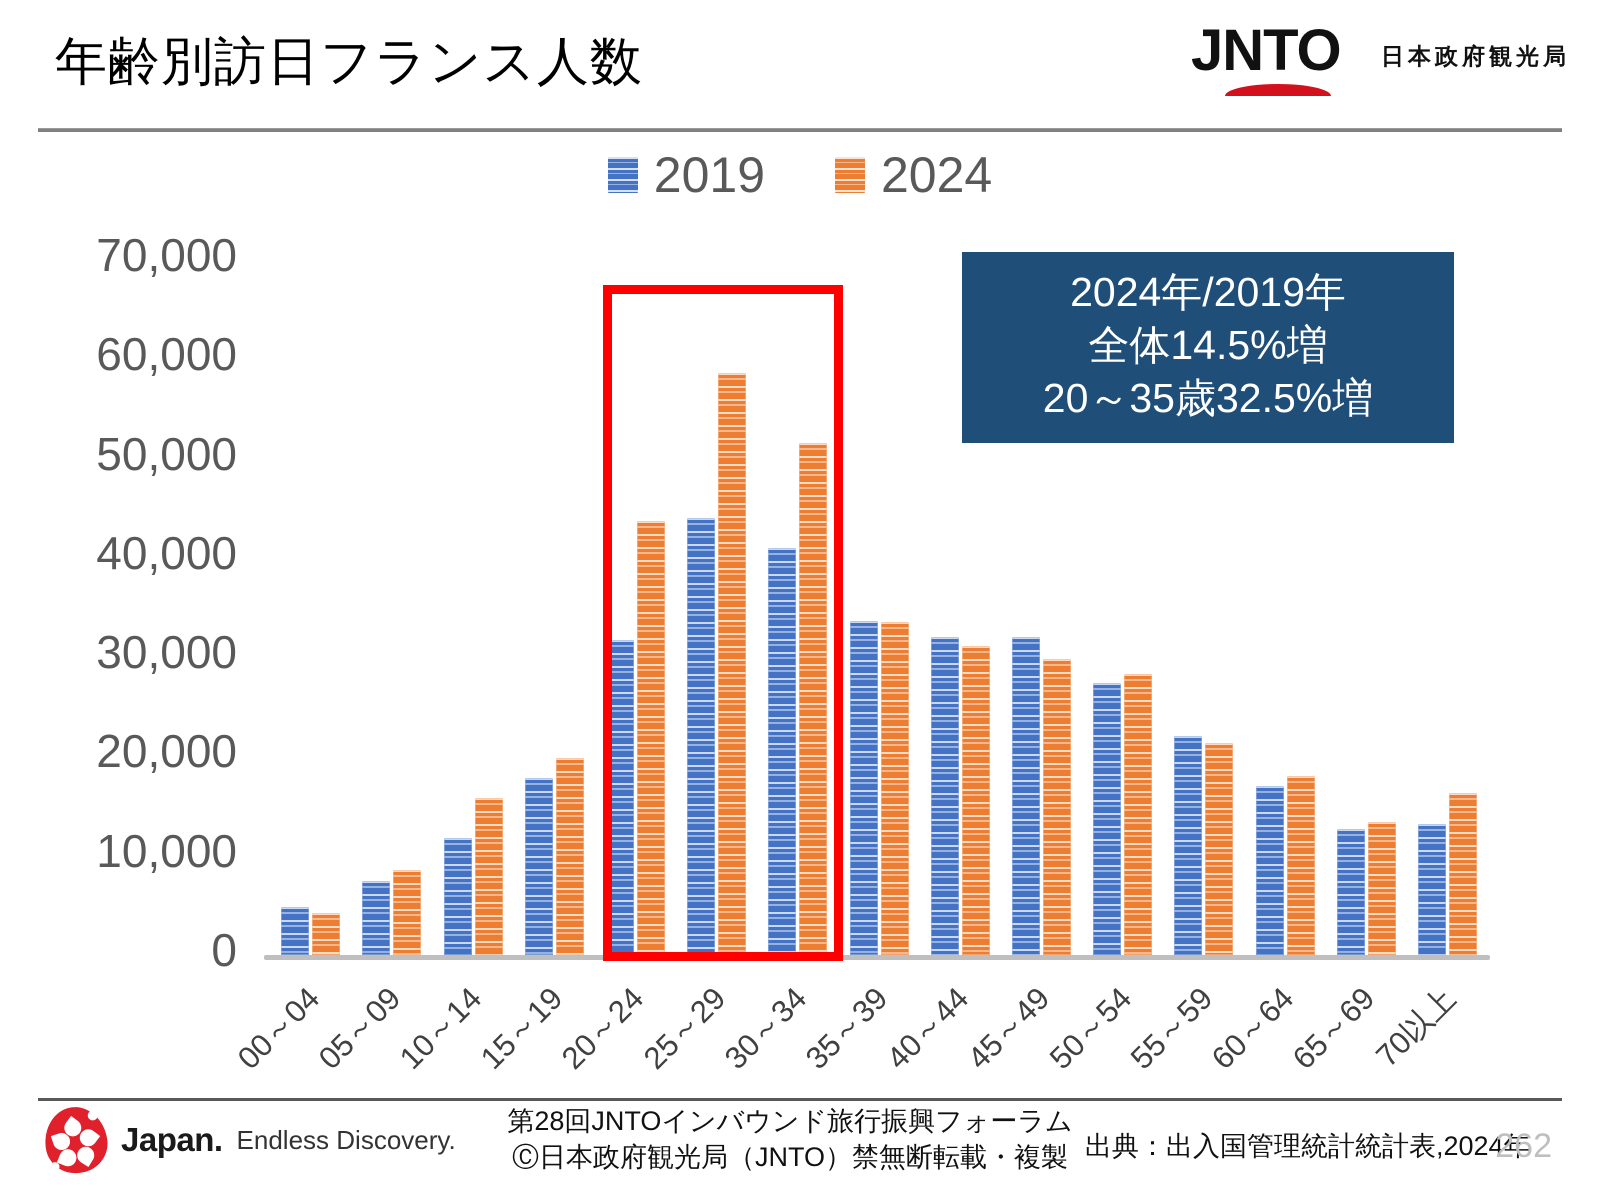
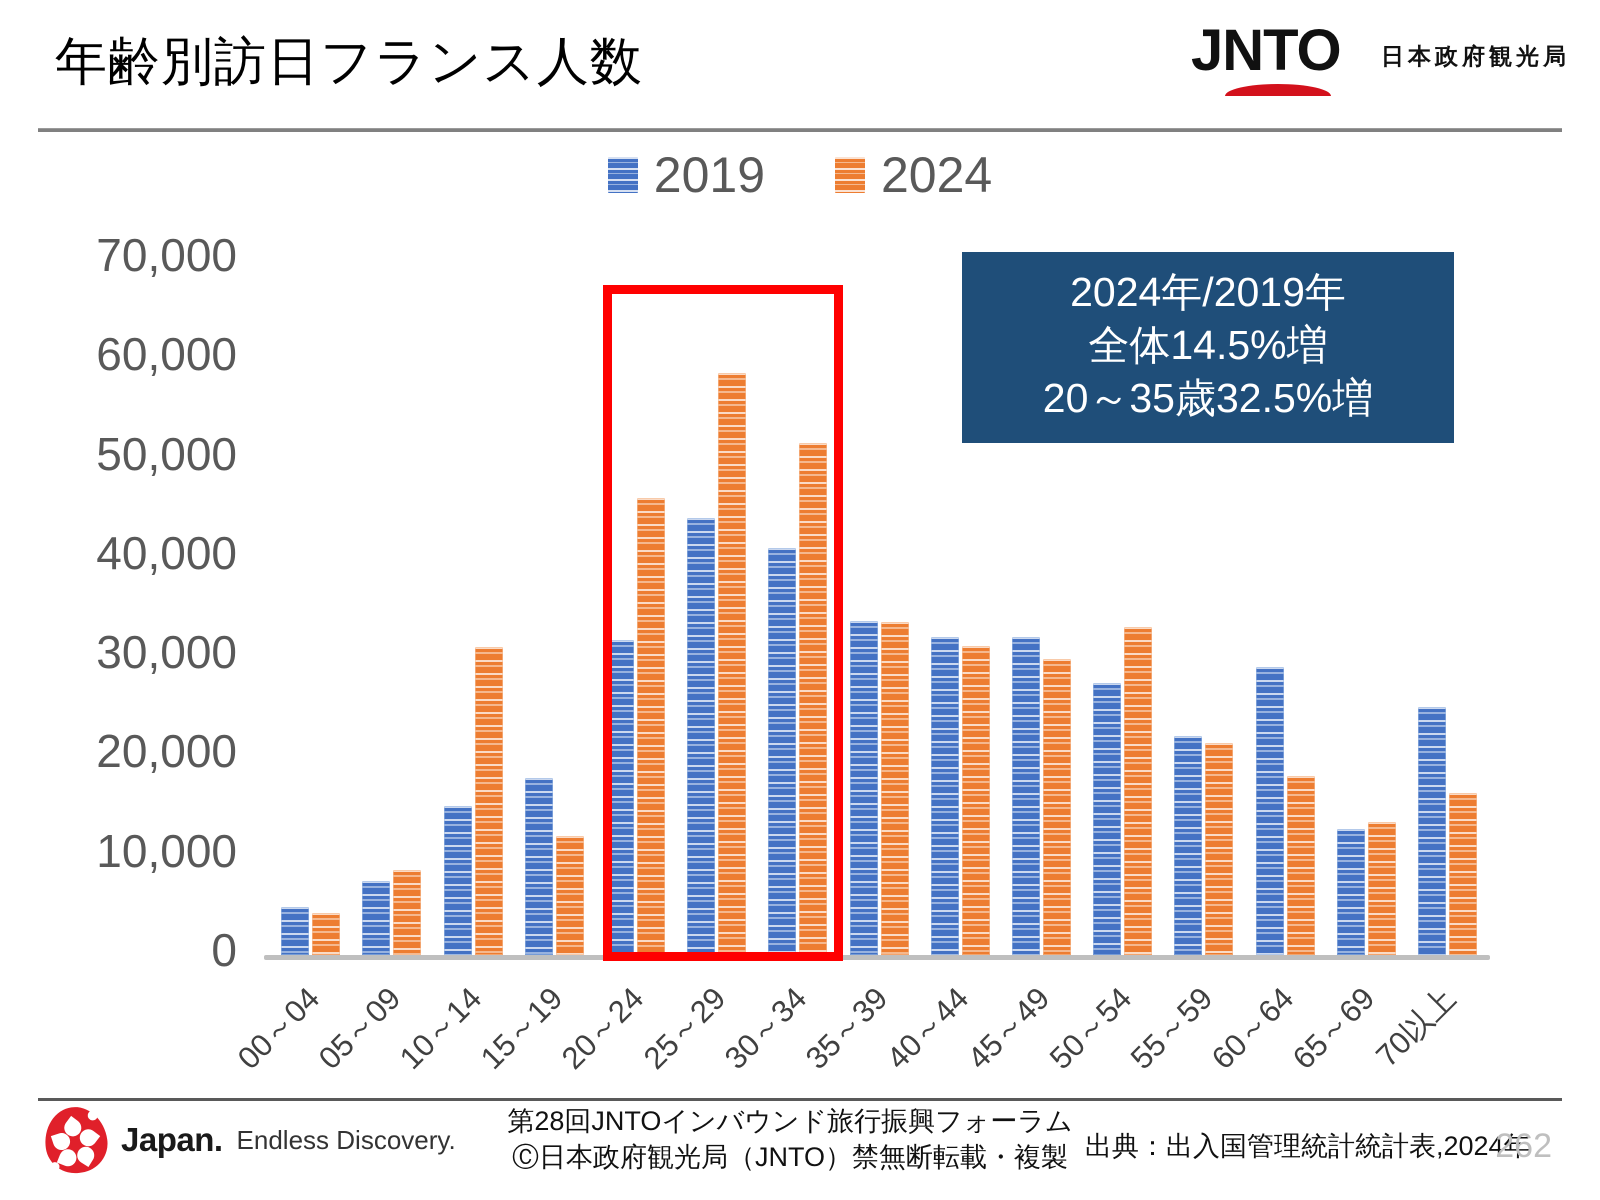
2019/10～14: 12000 -> 15000
2024/10～14: 16000 -> 31000
2024/15～19: 20000 -> 12000
2024/20～24: 44000 -> 46000
2024/50～54: 28000 -> 33000
2019/60～64: 17000 -> 29000
2019/70以上: 13000 -> 25000
